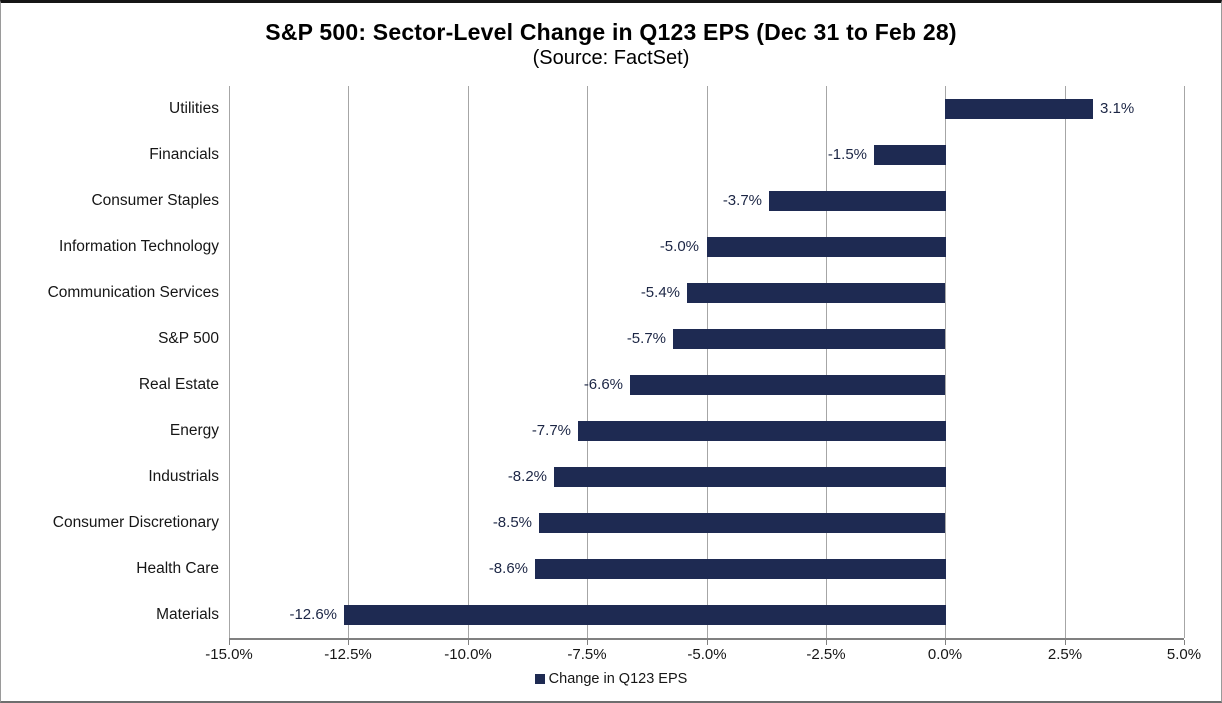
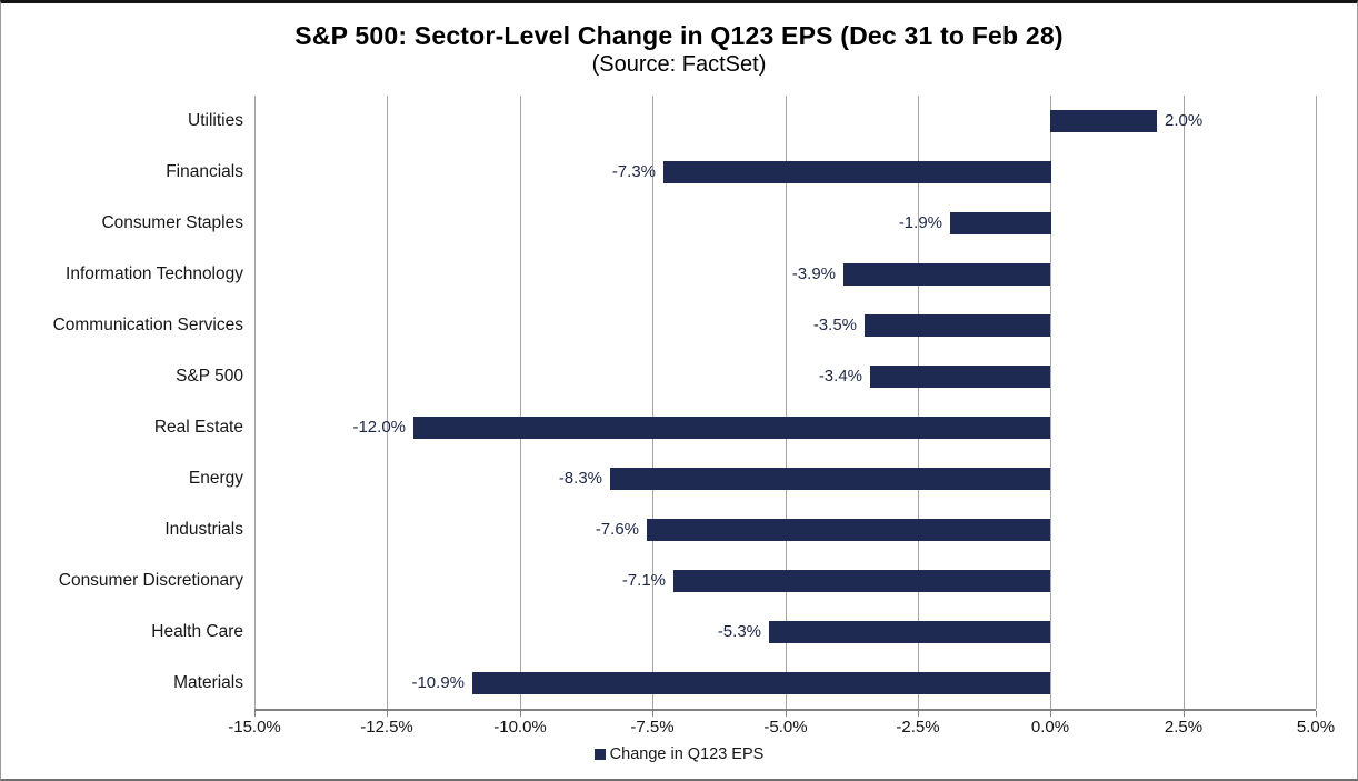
Utilities: 3.1% -> 2.0%
Financials: -1.5% -> -7.3%
Consumer Staples: -3.7% -> -1.9%
Information Technology: -5.0% -> -3.9%
Communication Services: -5.4% -> -3.5%
S&P 500: -5.7% -> -3.4%
Real Estate: -6.6% -> -12.0%
Energy: -7.7% -> -8.3%
Industrials: -8.2% -> -7.6%
Consumer Discretionary: -8.5% -> -7.1%
Health Care: -8.6% -> -5.3%
Materials: -12.6% -> -10.9%
